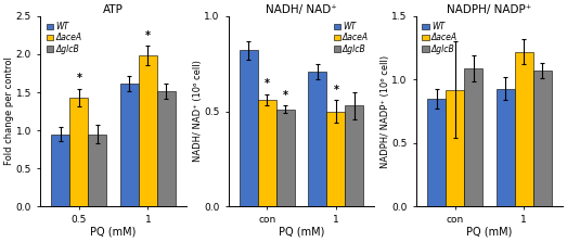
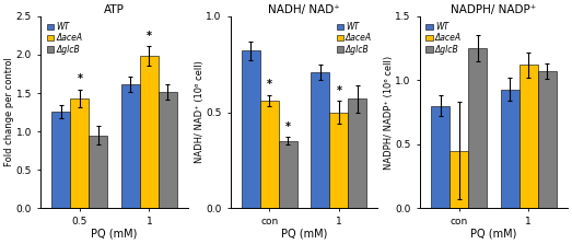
ATP/WT/0.5: 0.95 -> 1.26
NADH/ NAD⁺/ΔglcB/con: 0.51 -> 0.35
NADH/ NAD⁺/ΔglcB/1: 0.53 -> 0.57
NADPH/ NADP⁺/WT/con: 0.85 -> 0.80
NADPH/ NADP⁺/ΔaceA/con: 0.92 -> 0.45
NADPH/ NADP⁺/ΔglcB/con: 1.09 -> 1.25
NADPH/ NADP⁺/ΔaceA/1: 1.22 -> 1.12
